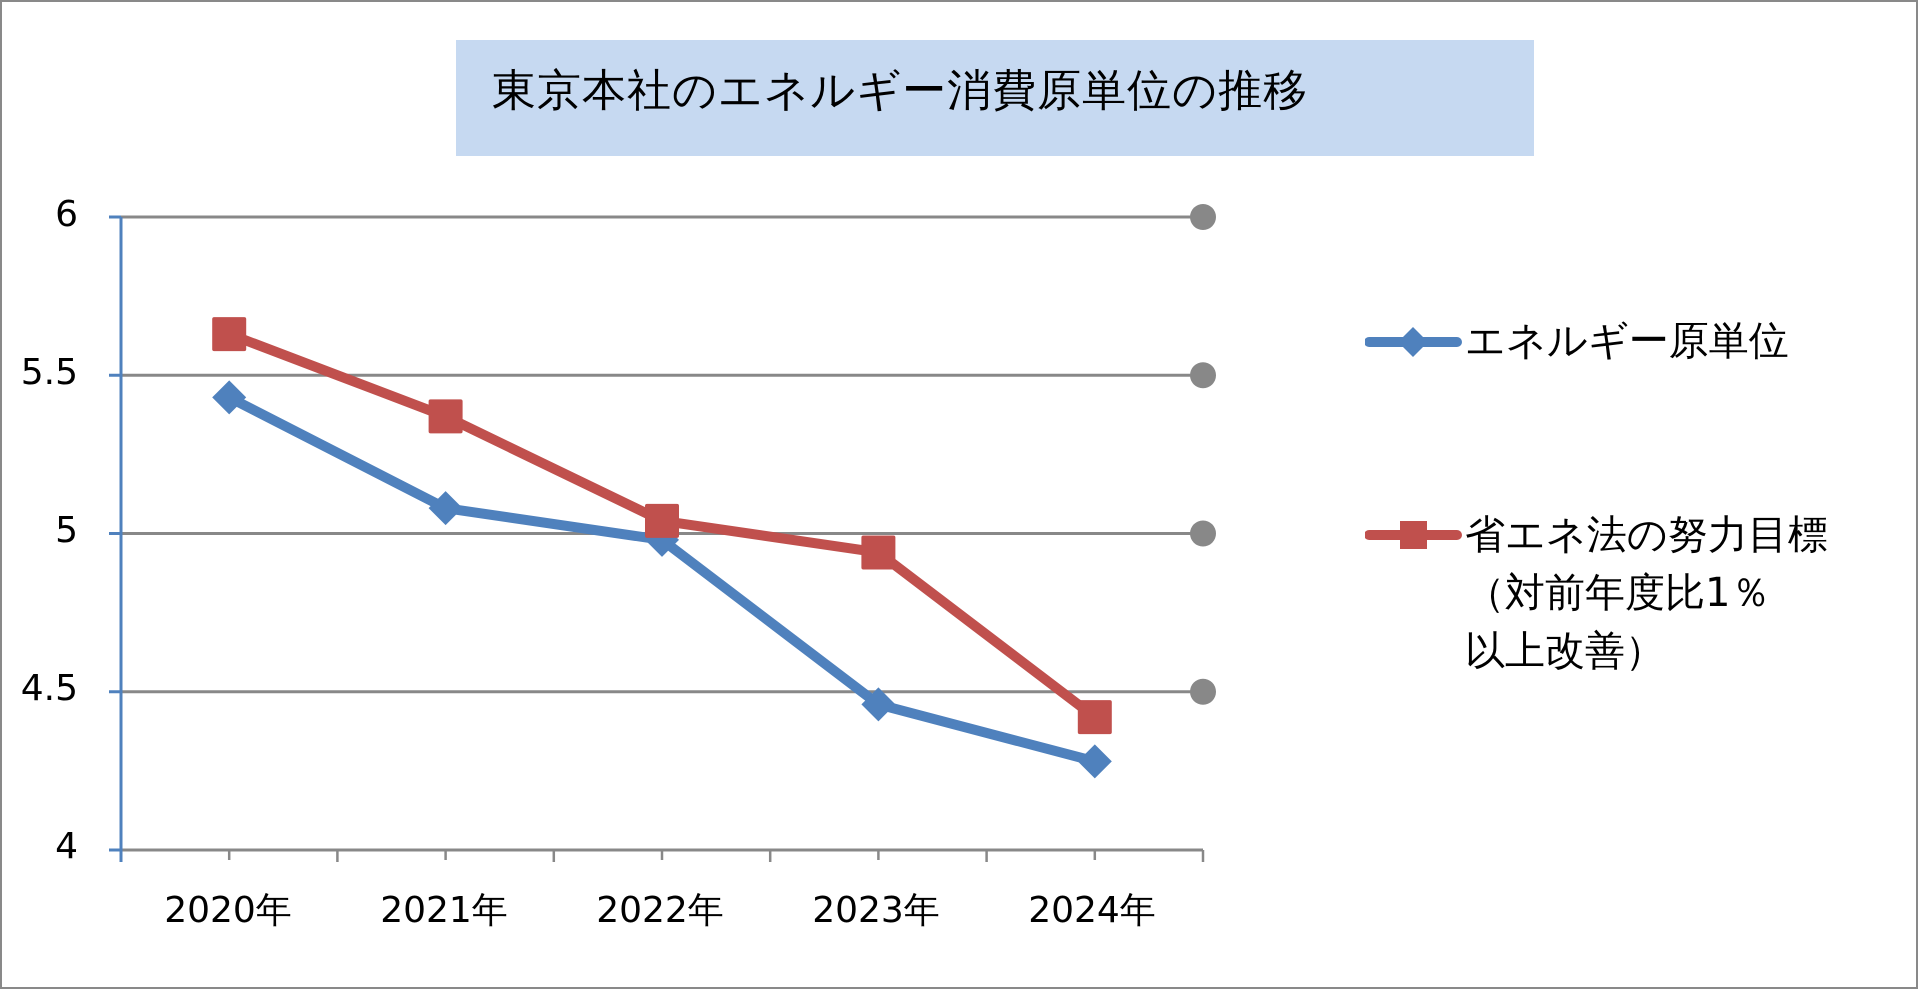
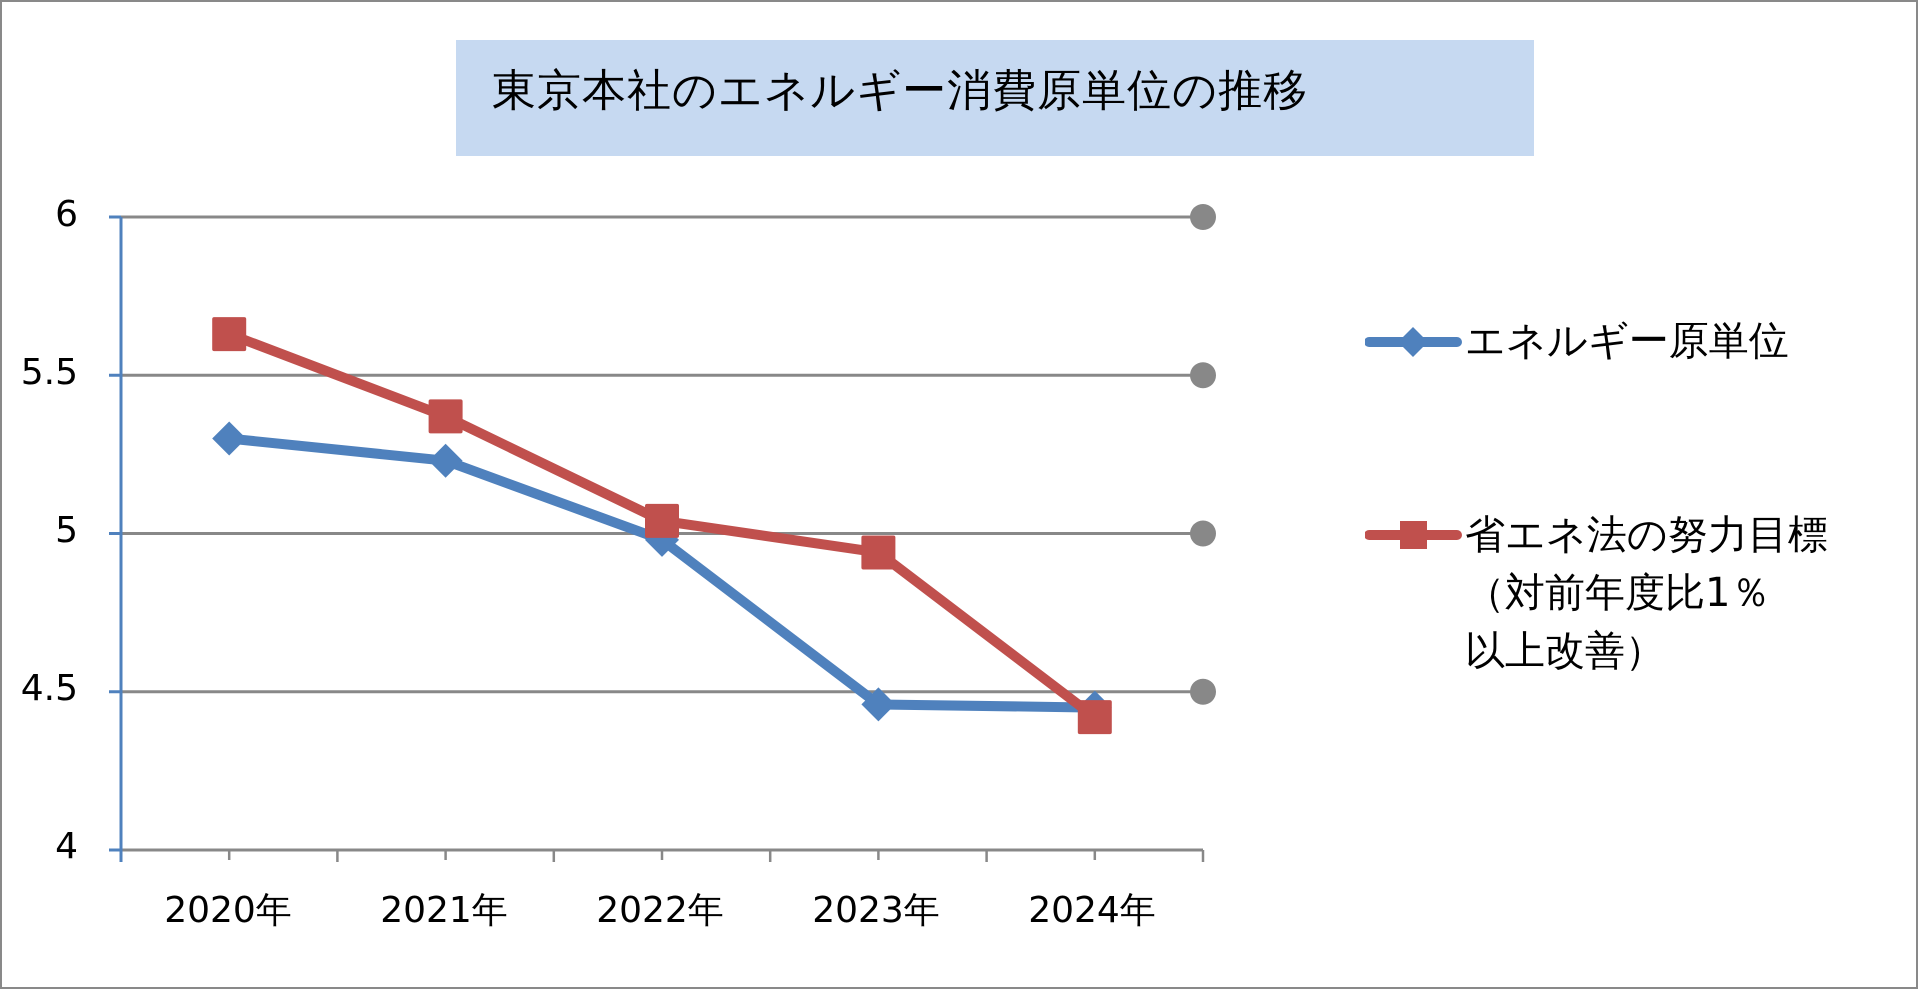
エネルギー原単位/2020年: 5.43 -> 5.30
エネルギー原単位/2021年: 5.08 -> 5.23
エネルギー原単位/2024年: 4.28 -> 4.45
